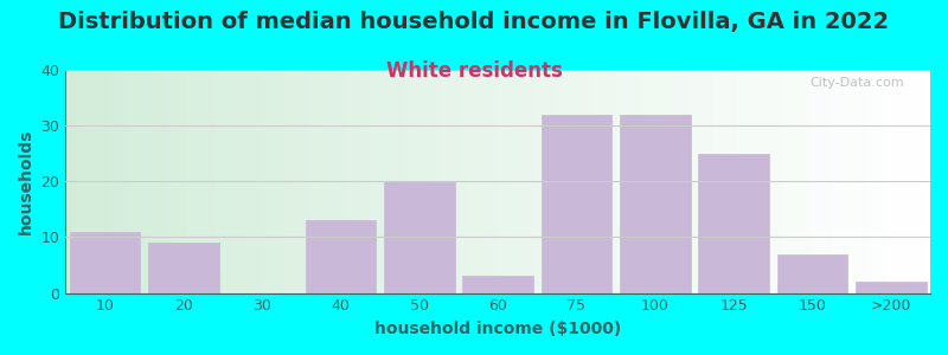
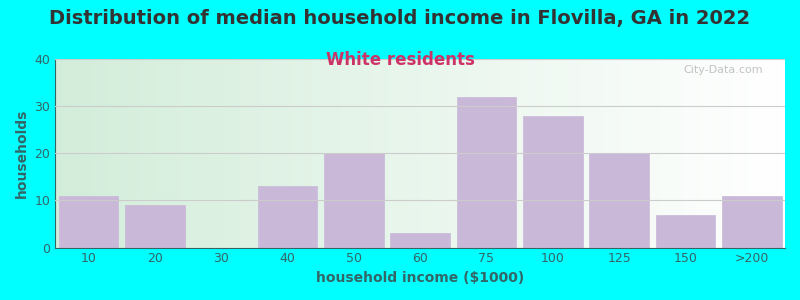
100: 32 -> 28
125: 25 -> 20
>200: 2 -> 11
